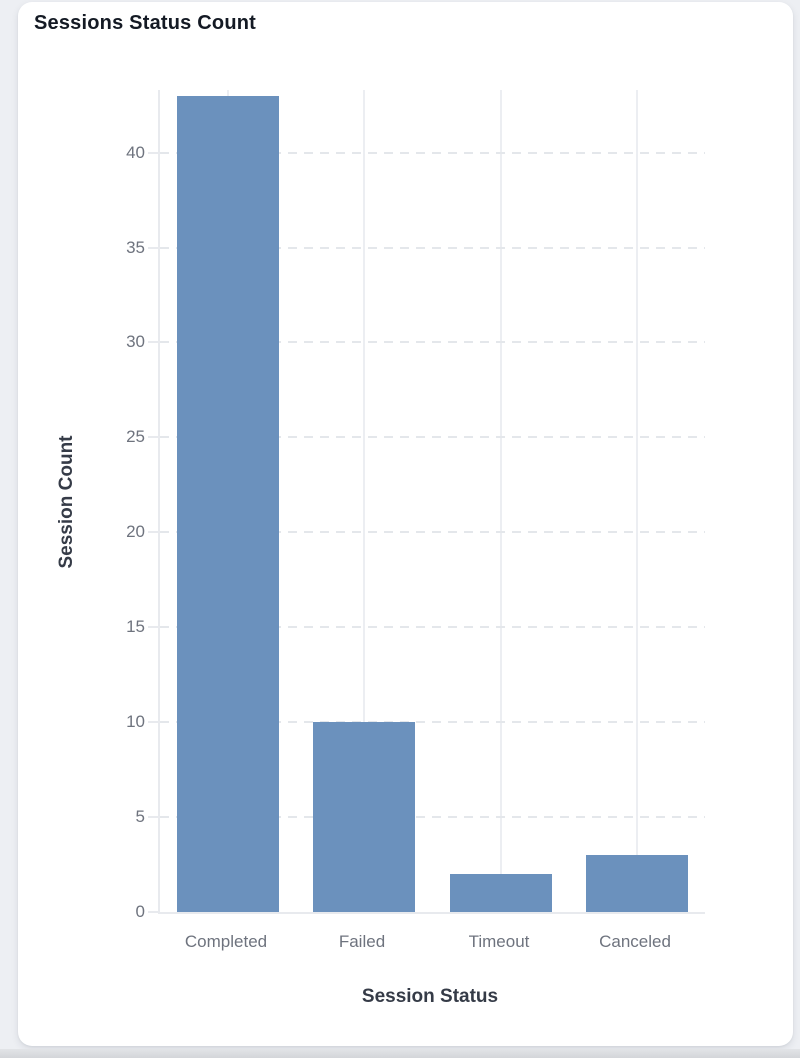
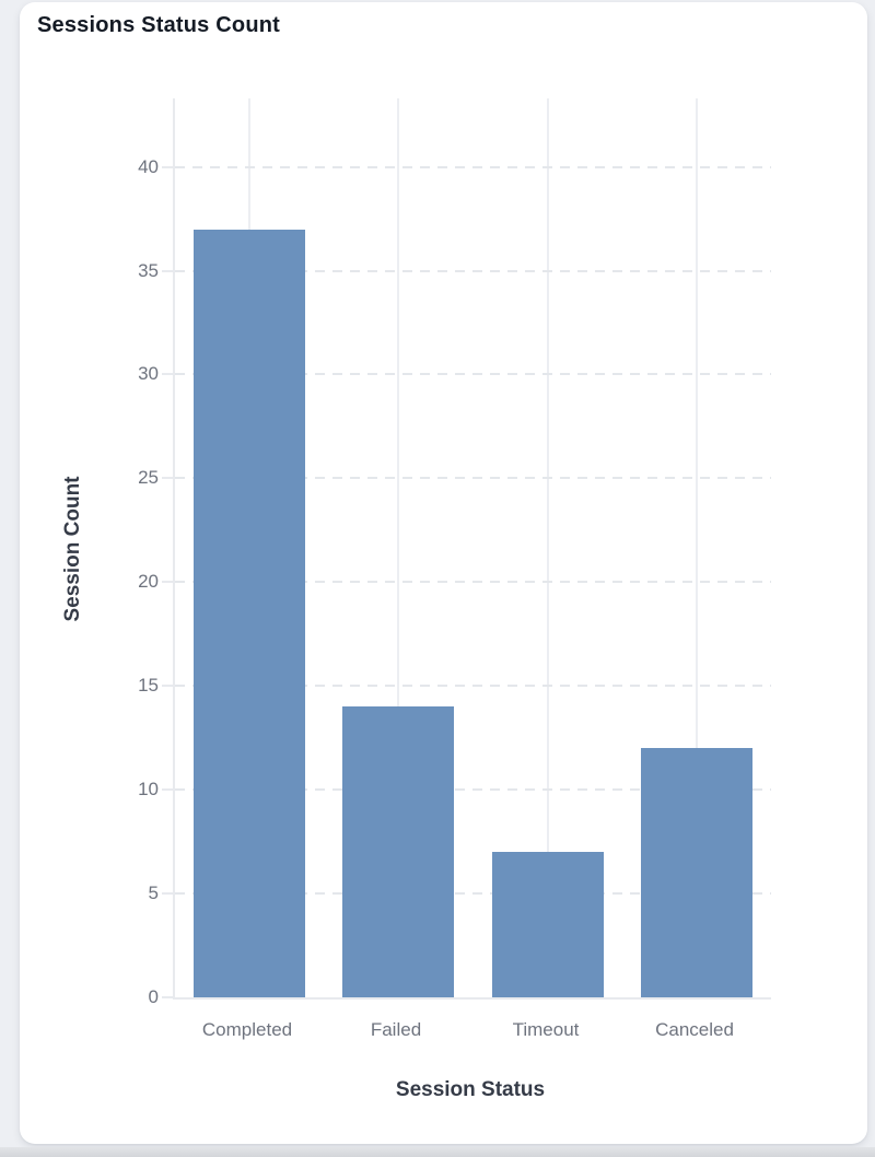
Completed: 43 -> 37
Failed: 10 -> 14
Timeout: 2 -> 7
Canceled: 3 -> 12
